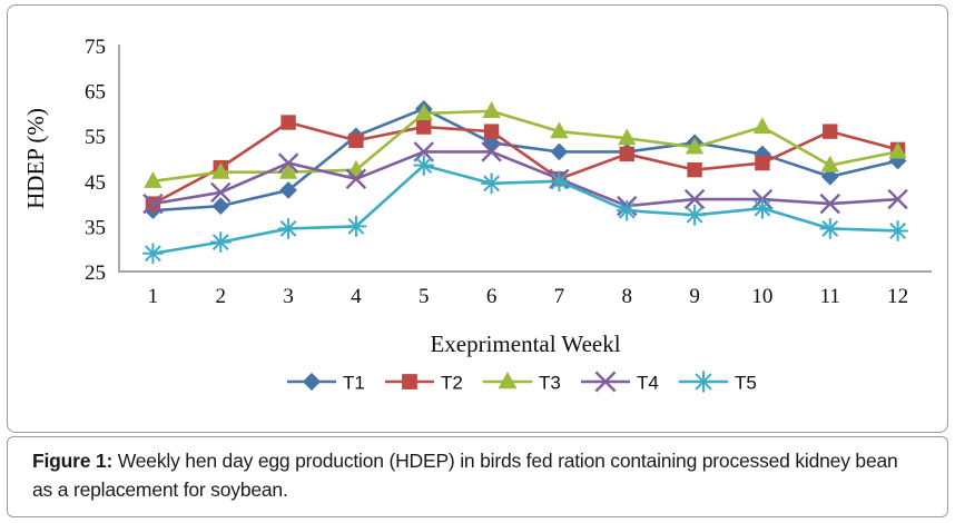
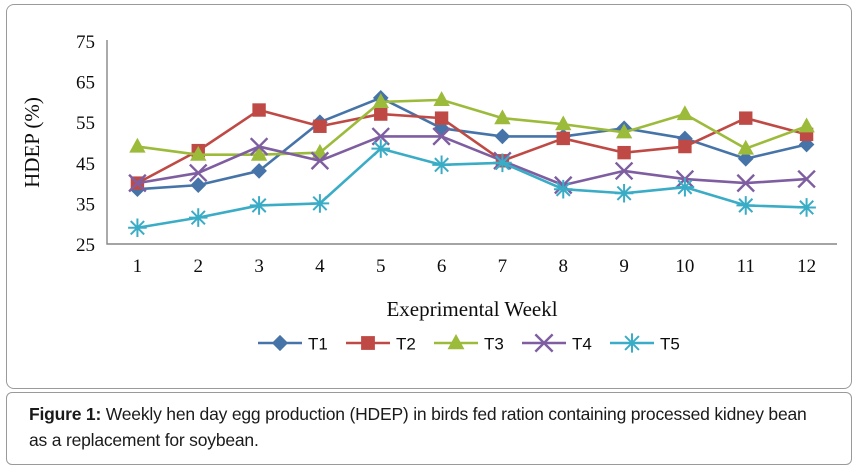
T3/1: 45 -> 49
T4/9: 41 -> 43
T3/12: 52 -> 54
